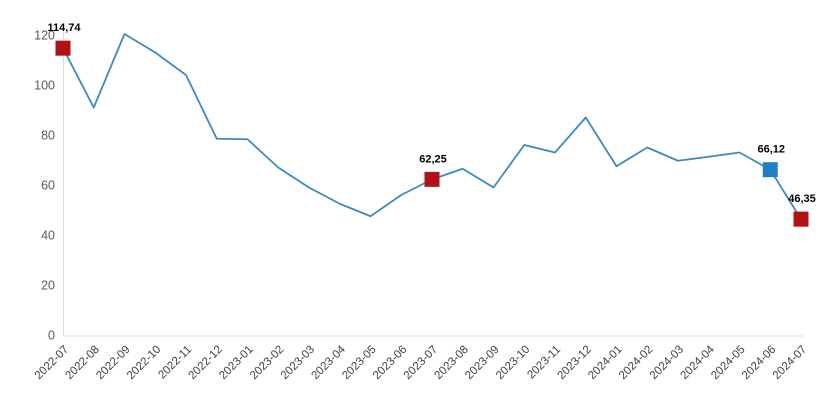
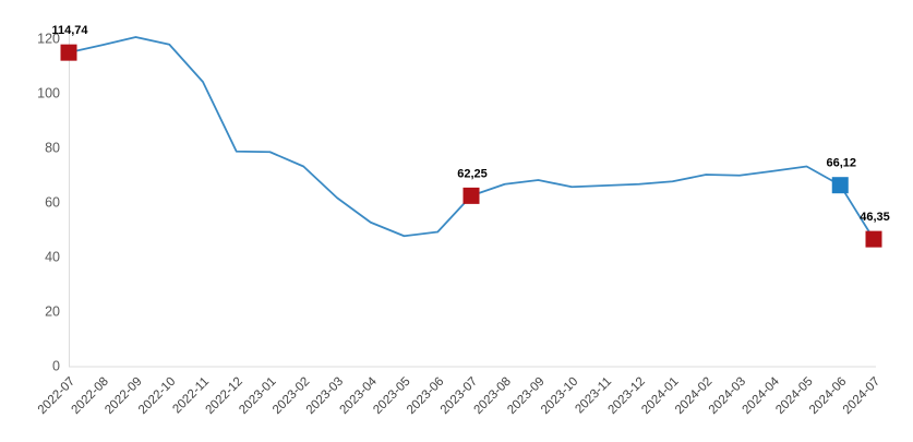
2022-08: 91 -> 118
2022-10: 113 -> 118
2023-02: 67 -> 73
2023-03: 59 -> 62
2023-06: 56 -> 49
2023-09: 59 -> 68
2023-10: 76 -> 66
2023-11: 73 -> 66
2023-12: 87 -> 66
2024-02: 75 -> 70
